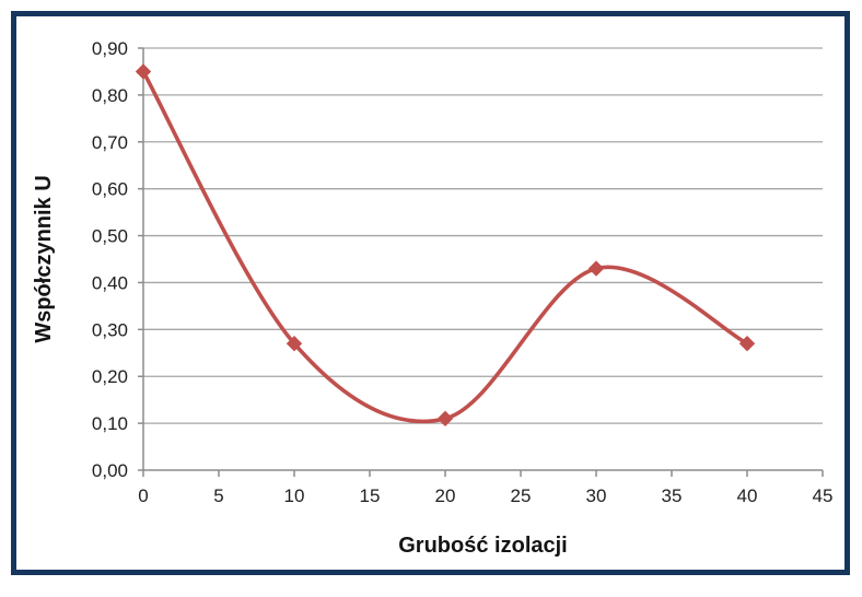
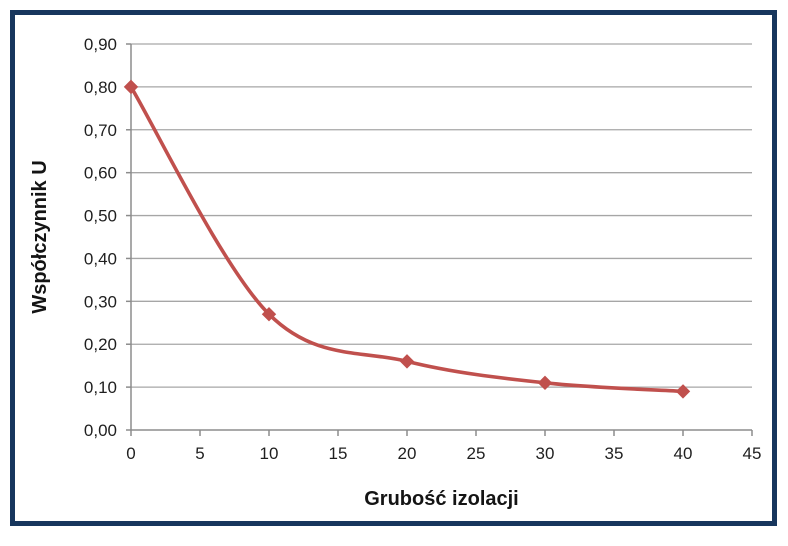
0: 0,85 -> 0,80
20: 0,11 -> 0,16
30: 0,43 -> 0,11
40: 0,27 -> 0,09
